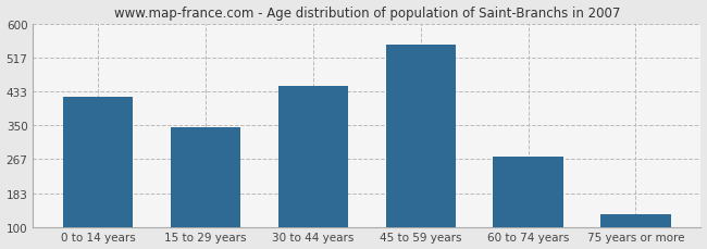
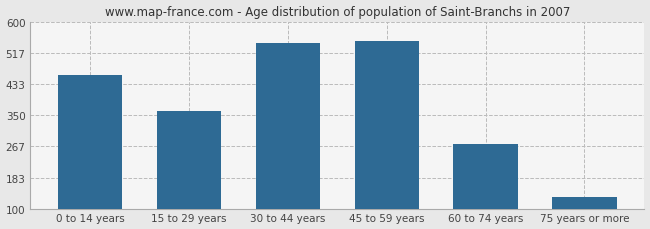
0 to 14 years: 420 -> 458
15 to 29 years: 345 -> 362
30 to 44 years: 445 -> 543
